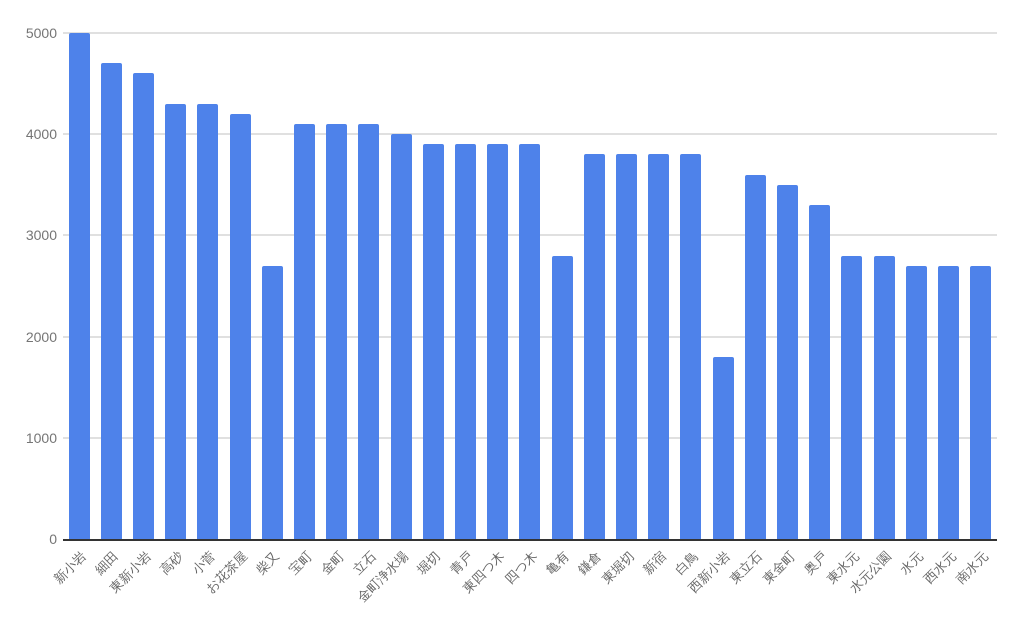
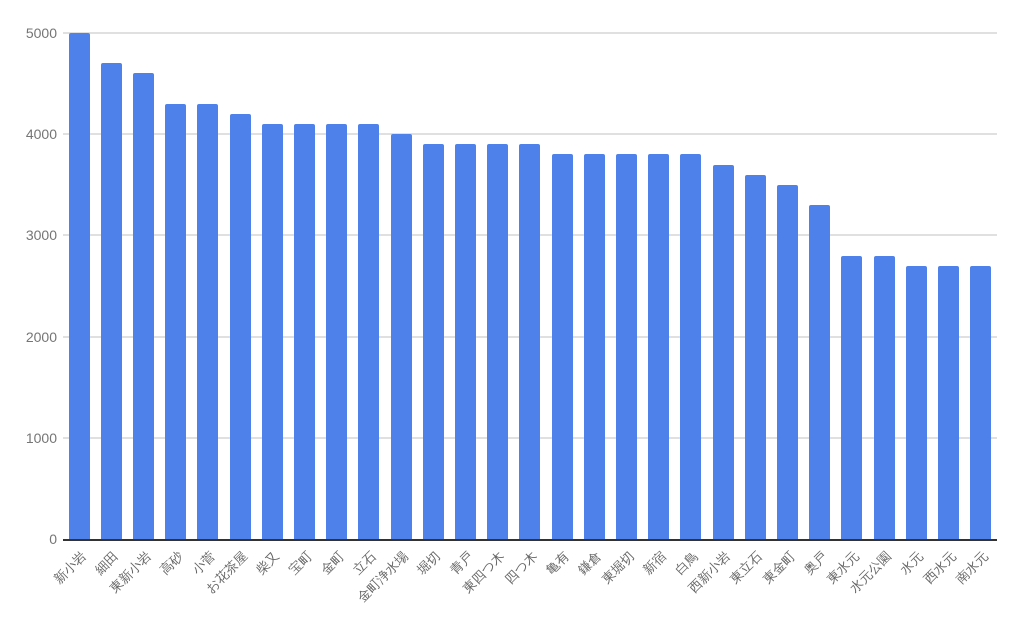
柴又: 2700 -> 4100
亀有: 2800 -> 3800
西新小岩: 1800 -> 3700
